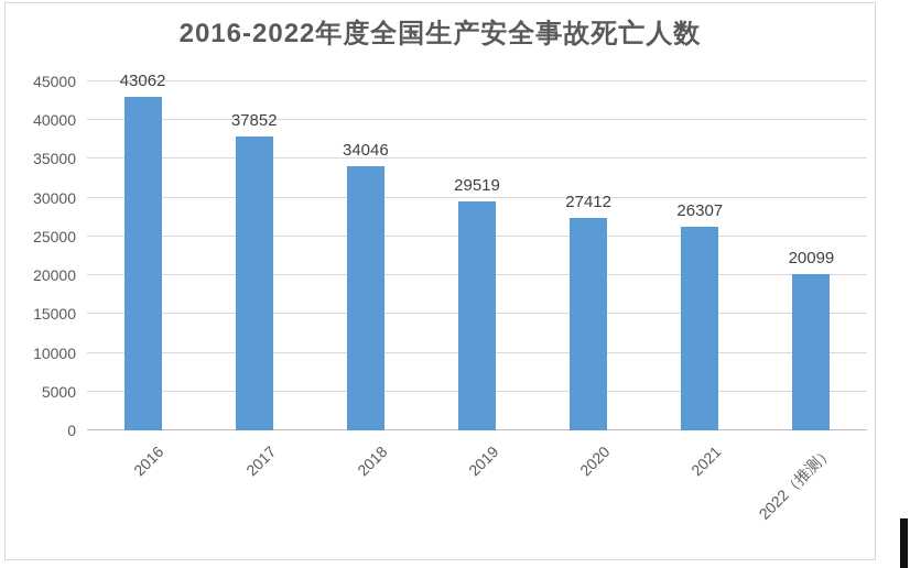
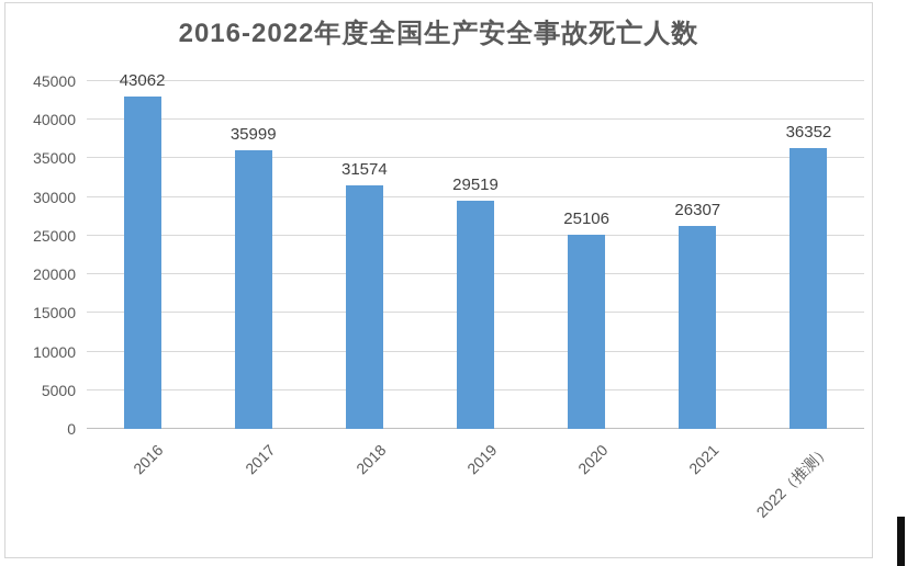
2017: 37852 -> 35999
2018: 34046 -> 31574
2020: 27412 -> 25106
2022（推测）: 20099 -> 36352
